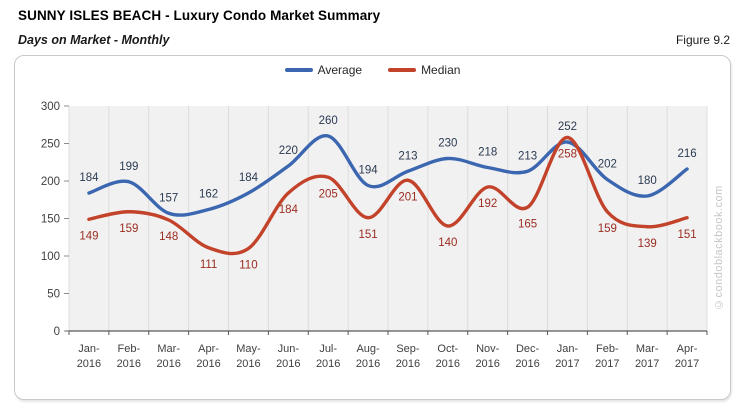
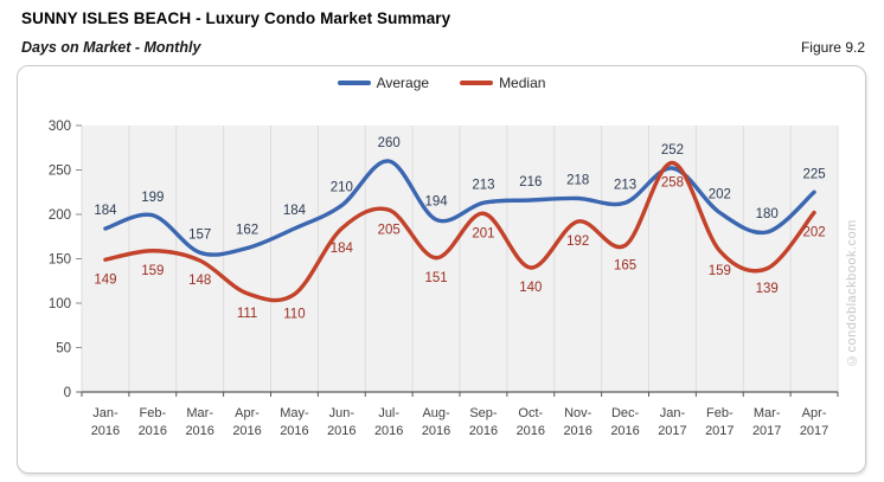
Average/Jun-2016: 220 -> 210
Average/Oct-2016: 230 -> 216
Average/Apr-2017: 216 -> 225
Median/Apr-2017: 151 -> 202
